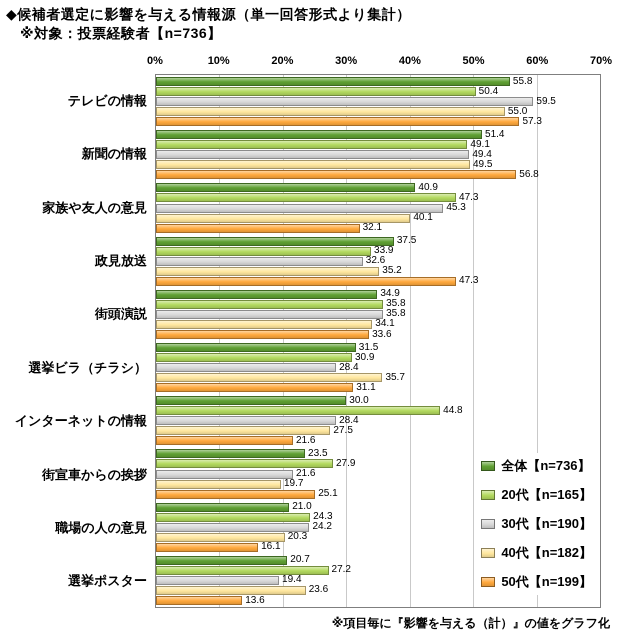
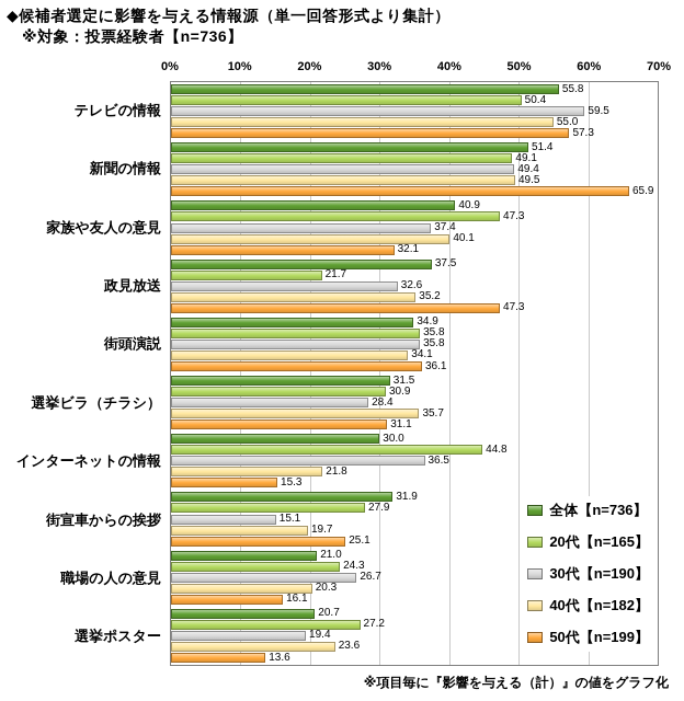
50代【n=199】/新聞の情報: 56.8 -> 65.9
30代【n=190】/家族や友人の意見: 45.3 -> 37.4
20代【n=165】/政見放送: 33.9 -> 21.7
50代【n=199】/街頭演説: 33.6 -> 36.1
30代【n=190】/インターネットの情報: 28.4 -> 36.5
40代【n=182】/インターネットの情報: 27.5 -> 21.8
50代【n=199】/インターネットの情報: 21.6 -> 15.3
全体【n=736】/街宣車からの挨拶: 23.5 -> 31.9
30代【n=190】/街宣車からの挨拶: 21.6 -> 15.1
30代【n=190】/職場の人の意見: 24.2 -> 26.7
